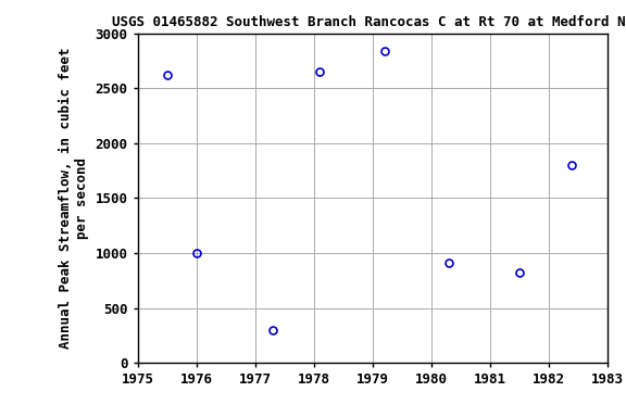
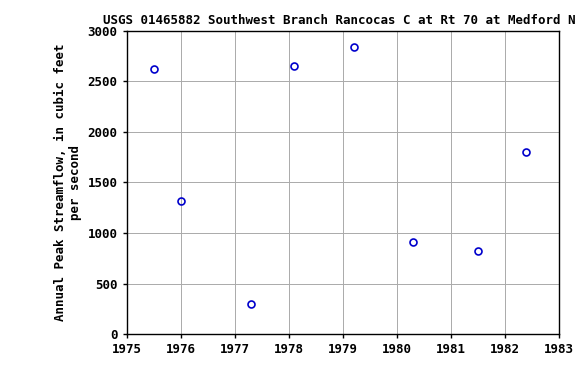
1976: 1000 -> 1320
